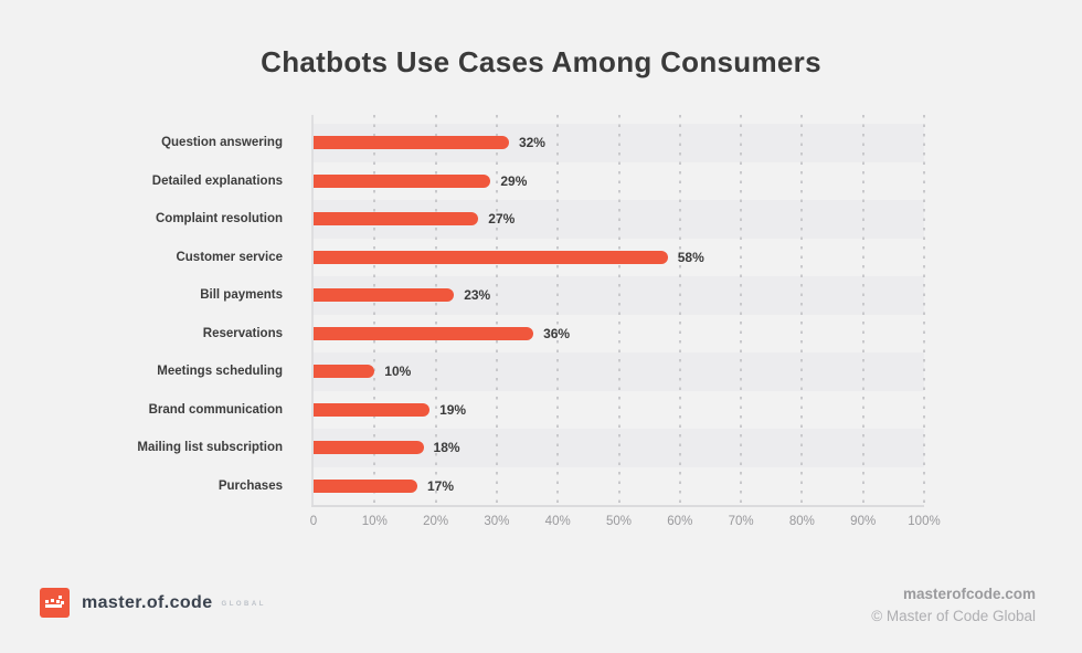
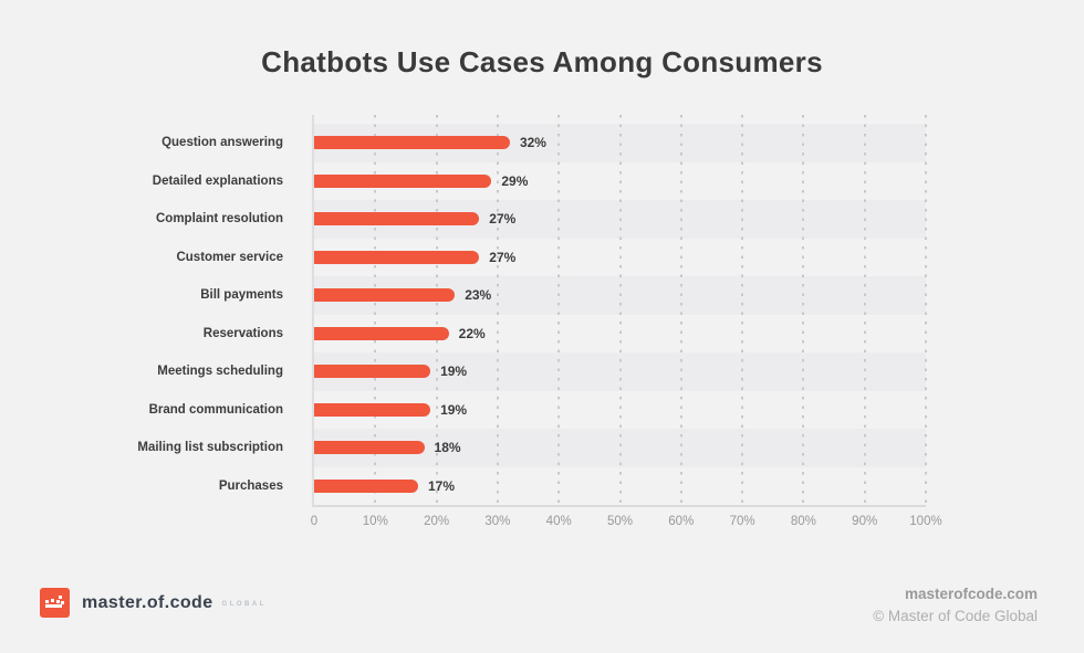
Customer service: 58% -> 27%
Reservations: 36% -> 22%
Meetings scheduling: 10% -> 19%
